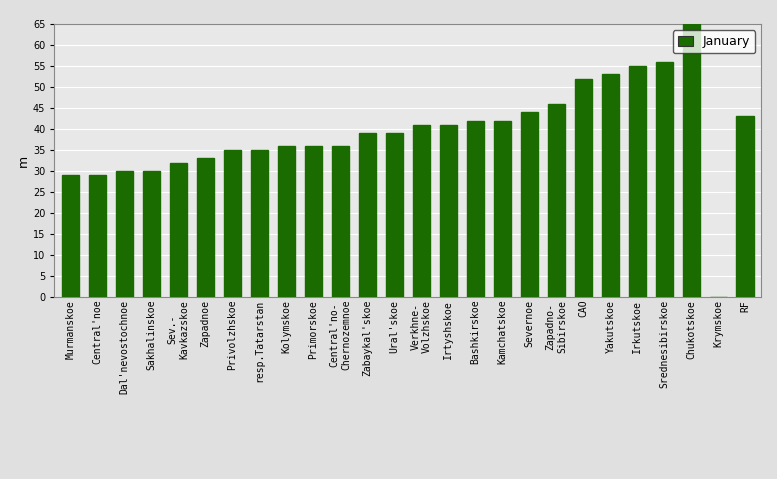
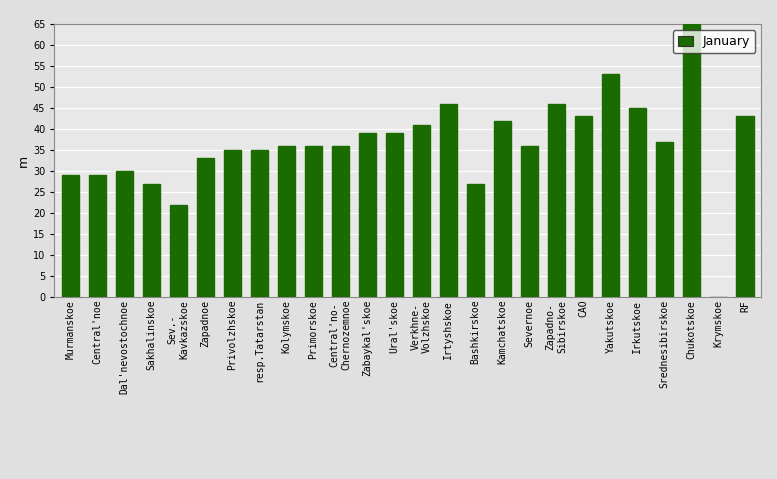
Sakhalinskoe: 30 -> 27
Sev.- Kavkazskoe: 32 -> 22
Irtyshskoe: 41 -> 46
Bashkirskoe: 42 -> 27
Severnoe: 44 -> 36
CAO: 52 -> 43
Irkutskoe: 55 -> 45
Srednesibirskoe: 56 -> 37
